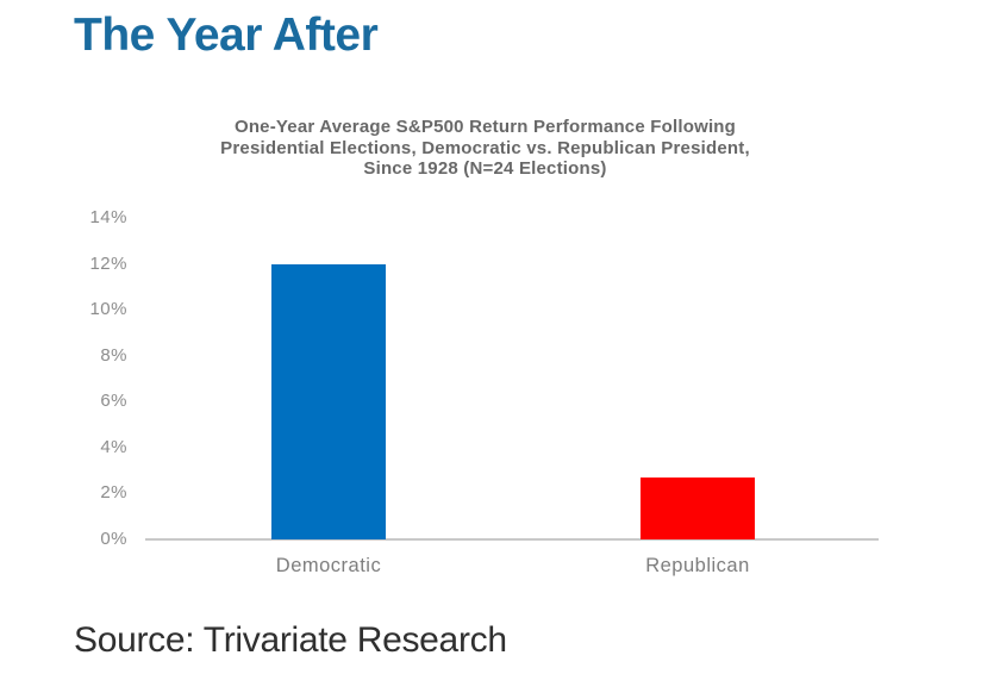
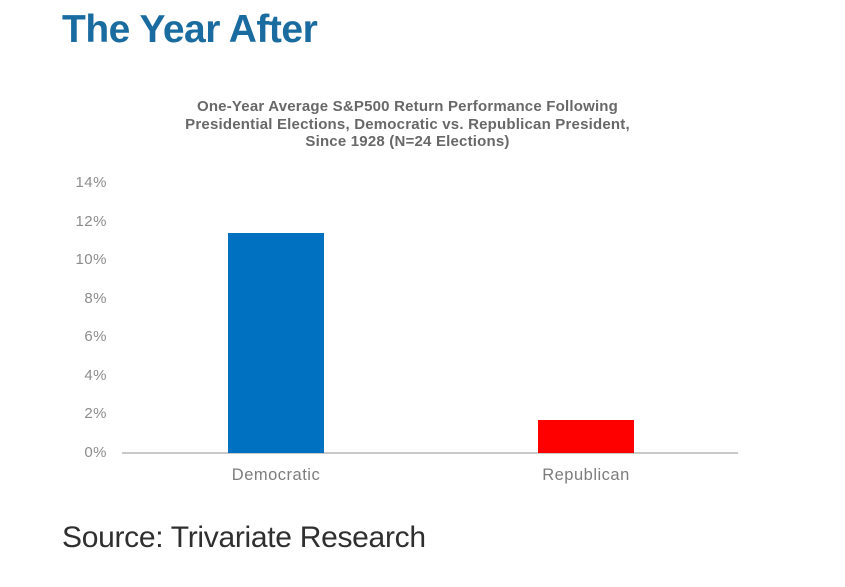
Democratic: 12.0% -> 11.4%
Republican: 2.7% -> 1.7%
